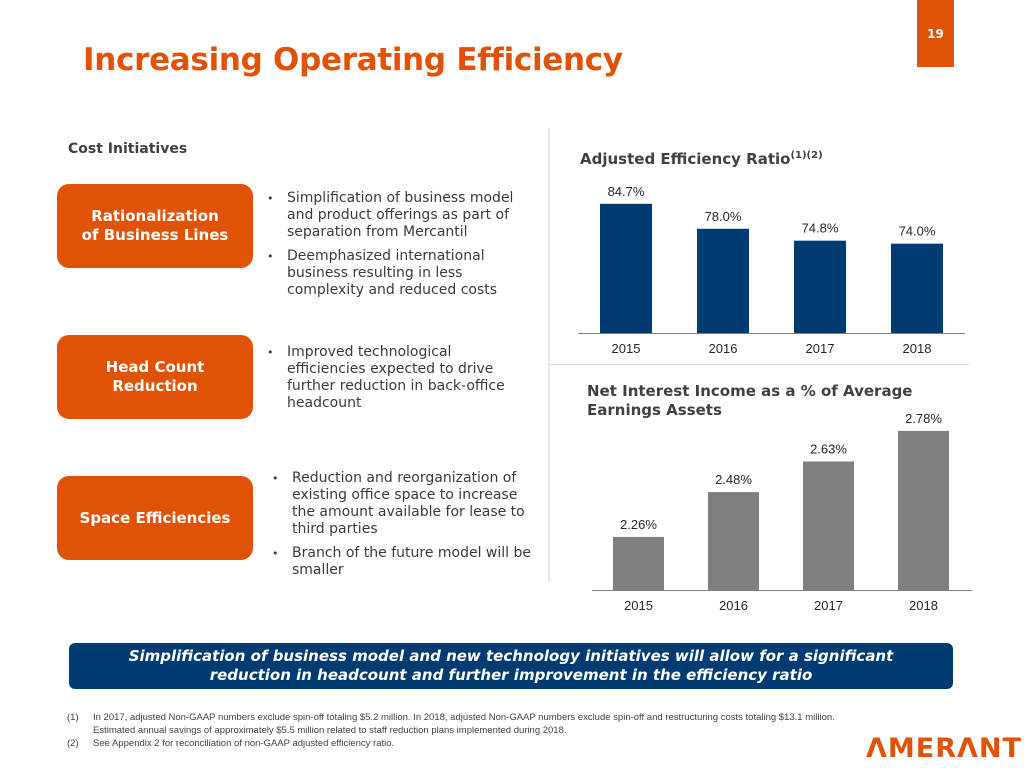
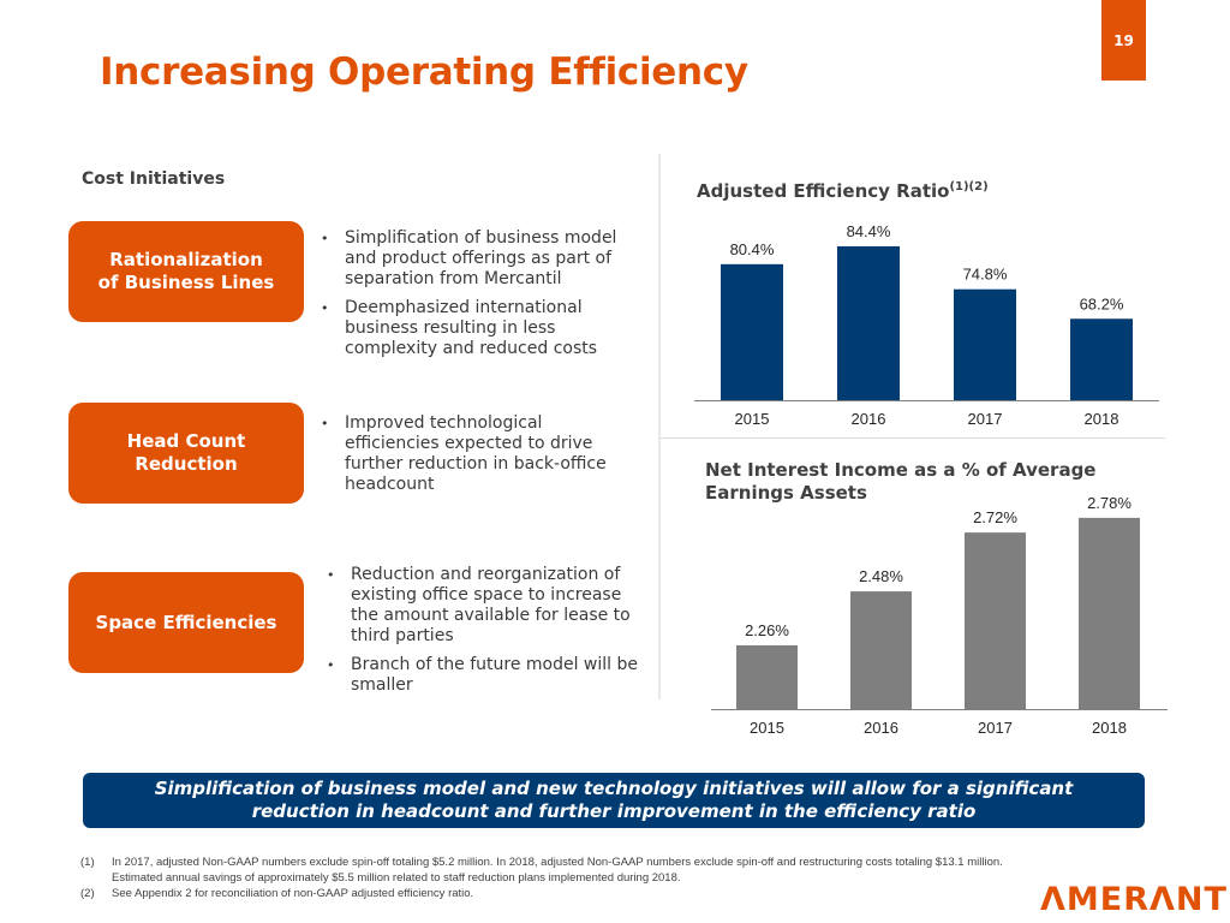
Adjusted Efficiency Ratio/2015: 84.7% -> 80.4%
Adjusted Efficiency Ratio/2016: 78.0% -> 84.4%
Adjusted Efficiency Ratio/2018: 74.0% -> 68.2%
Net Interest Income as a % of Average Earnings Assets/2017: 2.63% -> 2.72%
